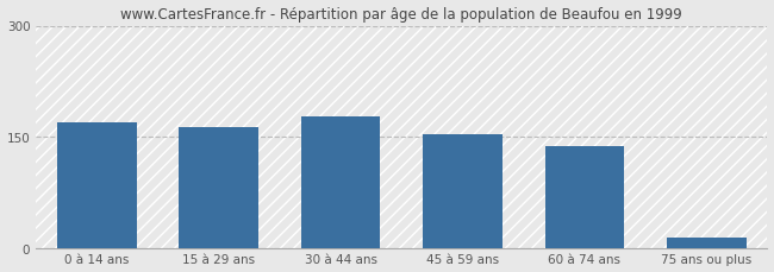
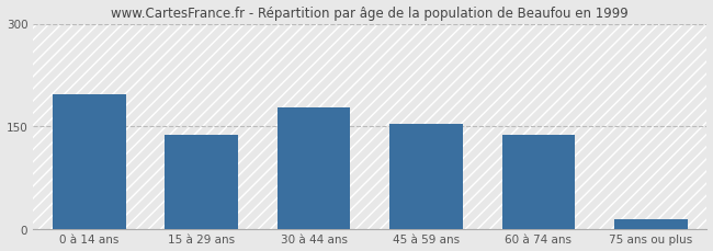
0 à 14 ans: 170 -> 196
15 à 29 ans: 163 -> 138
